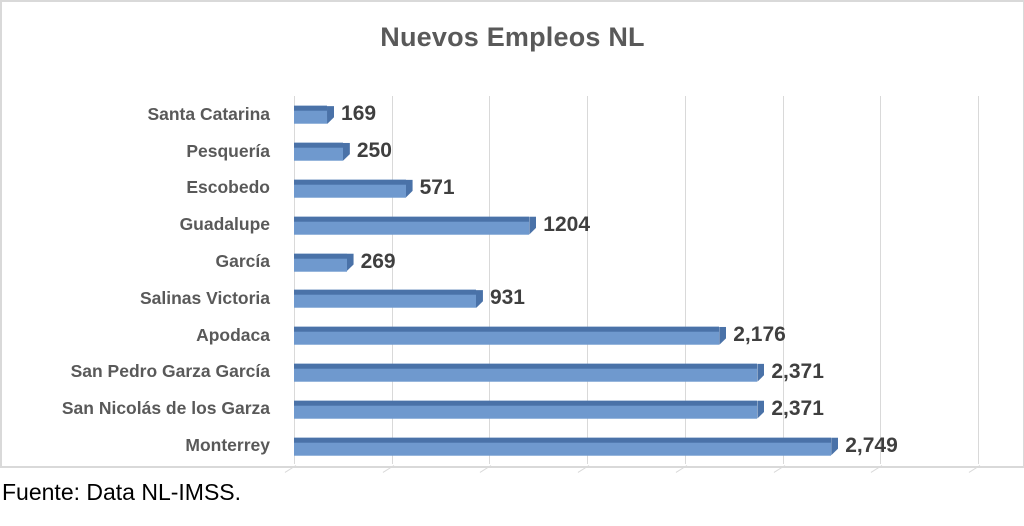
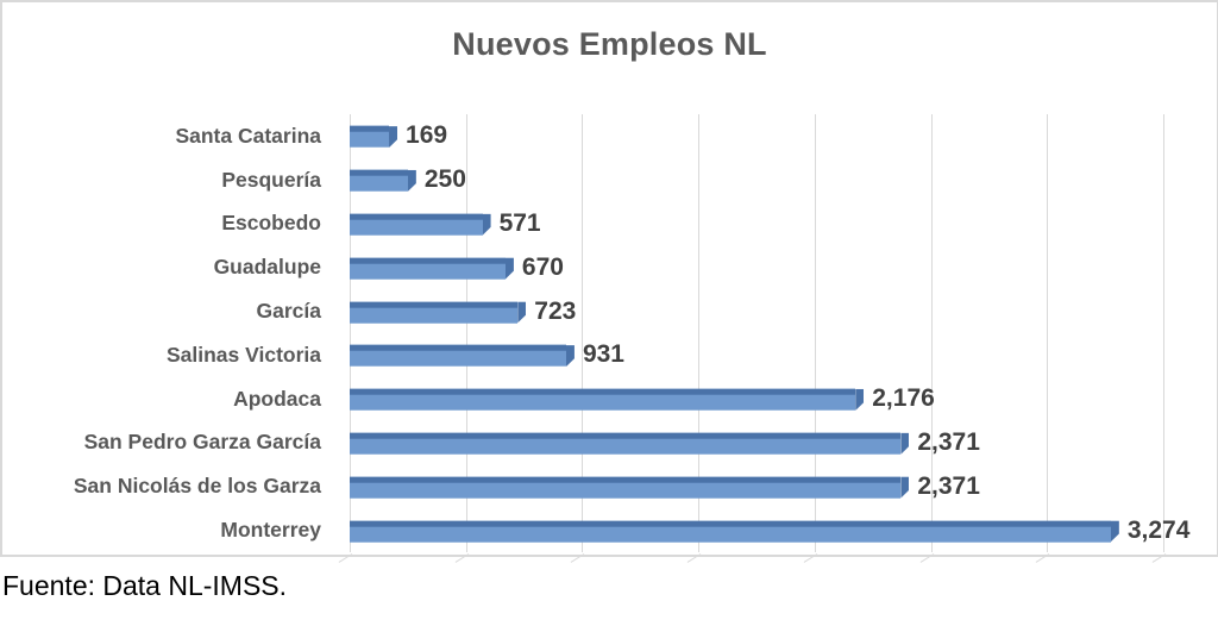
Guadalupe: 1204 -> 670
García: 269 -> 723
Monterrey: 2,749 -> 3,274
